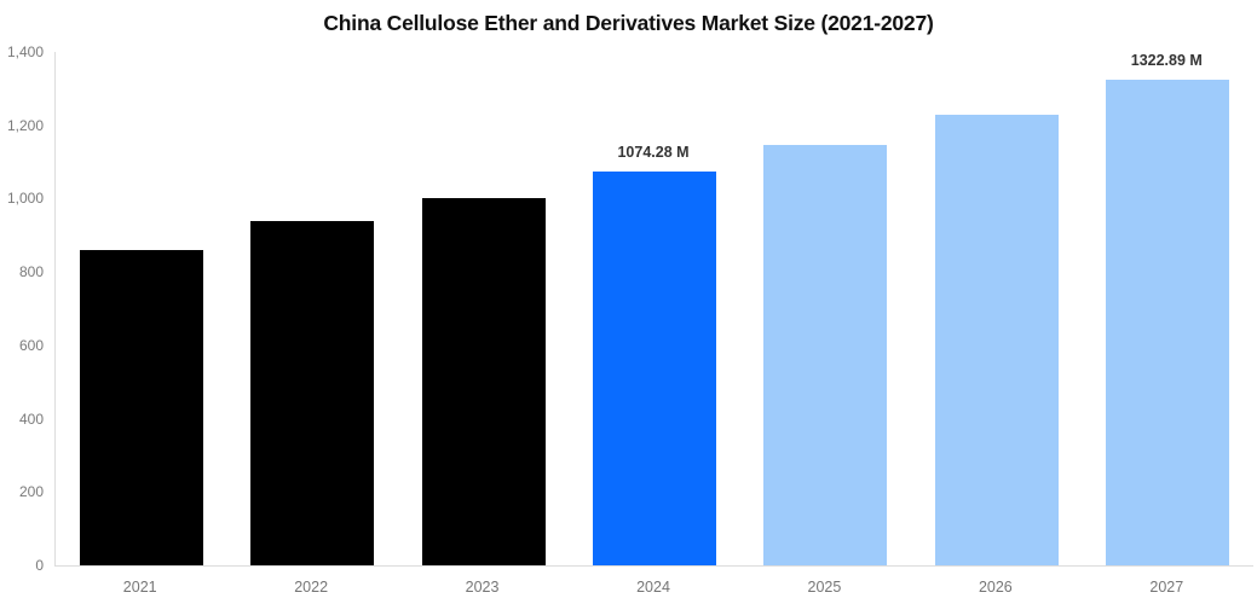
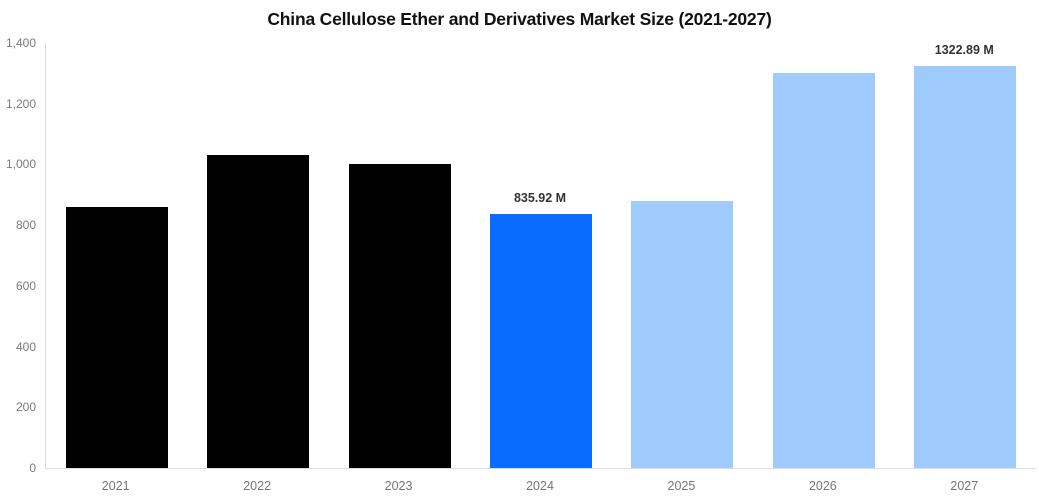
2022: 940 -> 1030
2024: 1074.28 -> 835.92
2025: 1140 -> 880
2026: 1230 -> 1300
